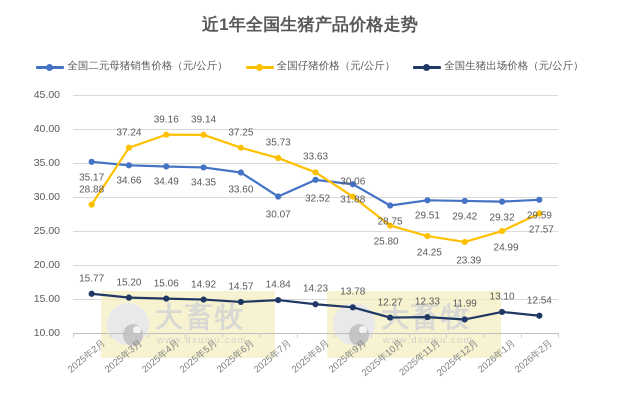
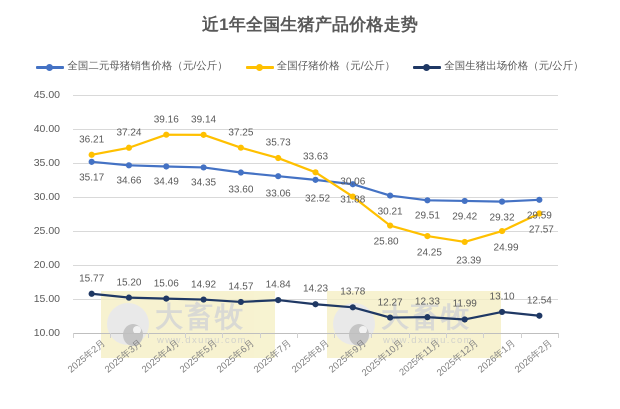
全国仔猪价格（元/公斤）/2025年2月: 28.88 -> 36.21
全国二元母猪销售价格（元/公斤）/2025年7月: 30.07 -> 33.06
全国二元母猪销售价格（元/公斤）/2025年10月: 28.75 -> 30.21
